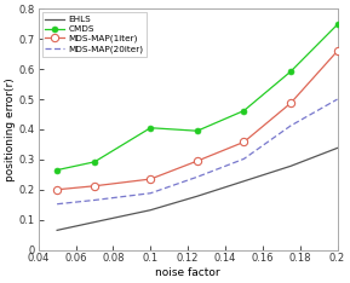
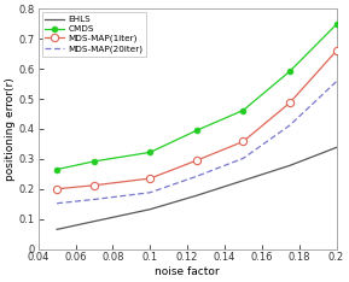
CMDS/0.1: 0.405 -> 0.322
MDS-MAP(20iter)/0.2: 0.500 -> 0.558
